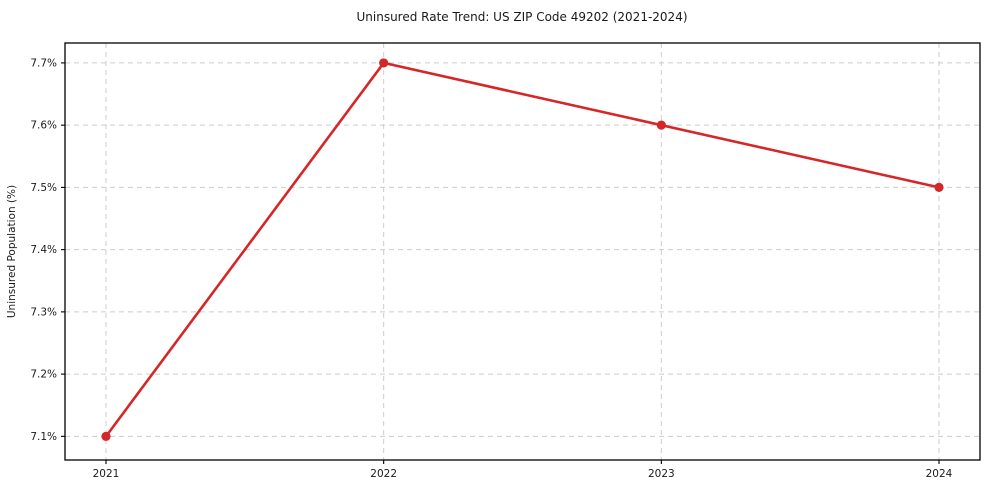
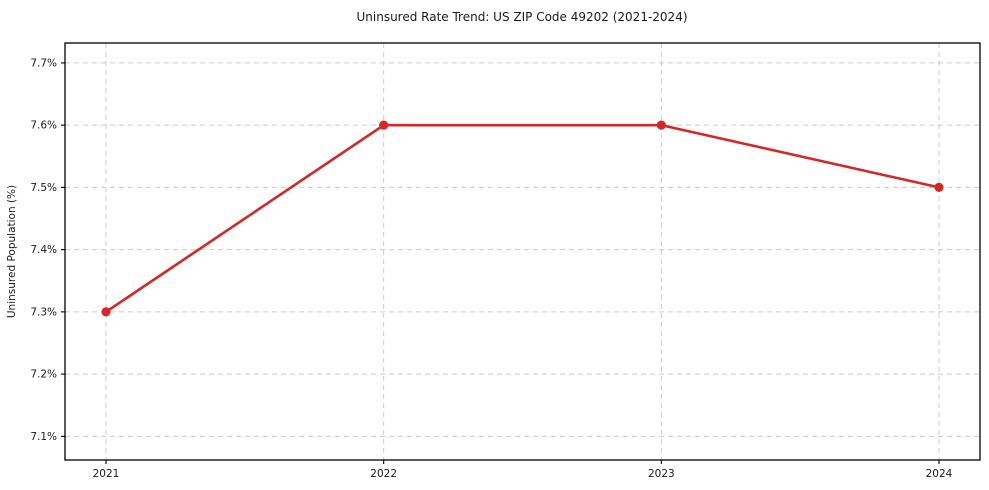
2021: 7.1% -> 7.3%
2022: 7.7% -> 7.6%
